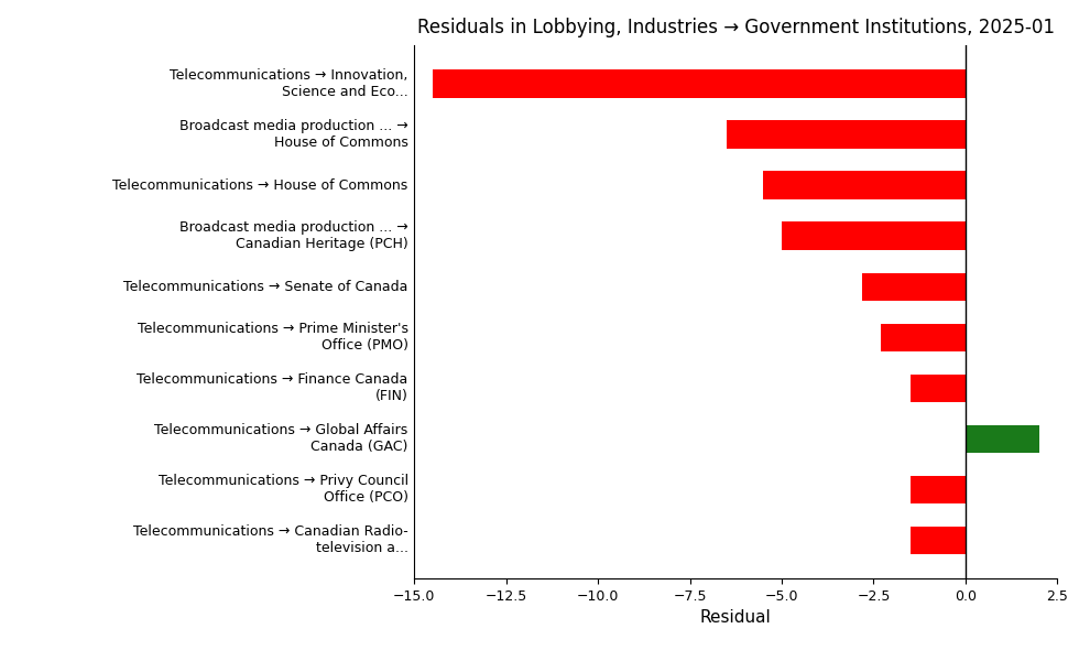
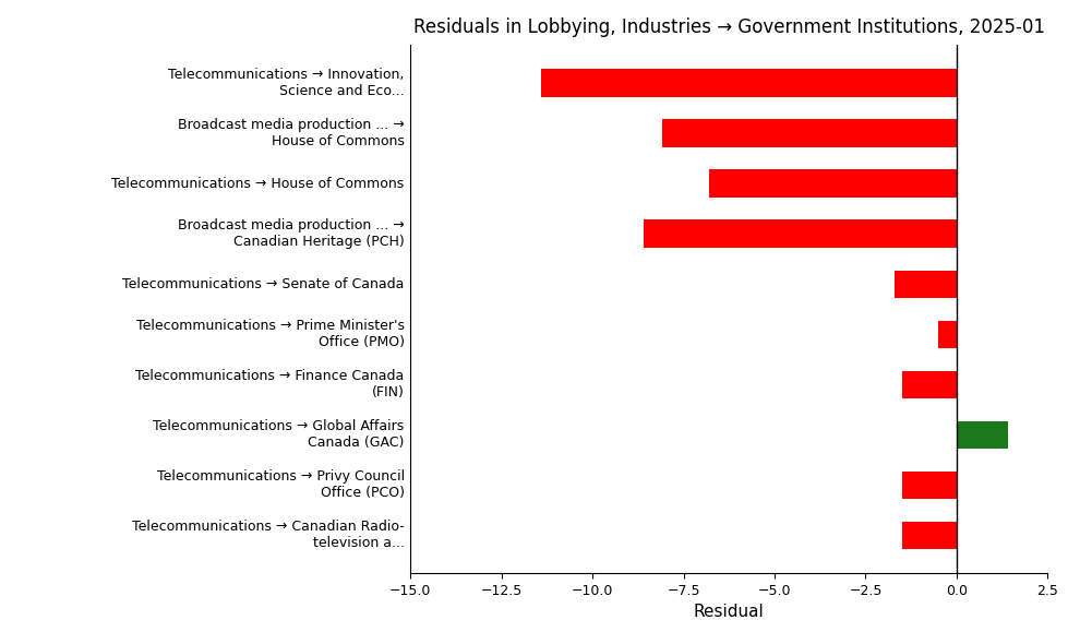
Telecommunications → Innovation, Science and Eco...: -14.5 -> -11.4
Broadcast media production ... → House of Commons: -6.5 -> -8.1
Telecommunications → House of Commons: -5.5 -> -6.8
Broadcast media production ... → Canadian Heritage (PCH): -5.0 -> -8.6
Telecommunications → Senate of Canada: -2.8 -> -1.7
Telecommunications → Prime Minister's Office (PMO): -2.3 -> -0.5
Telecommunications → Global Affairs Canada (GAC): 2.0 -> 1.4
